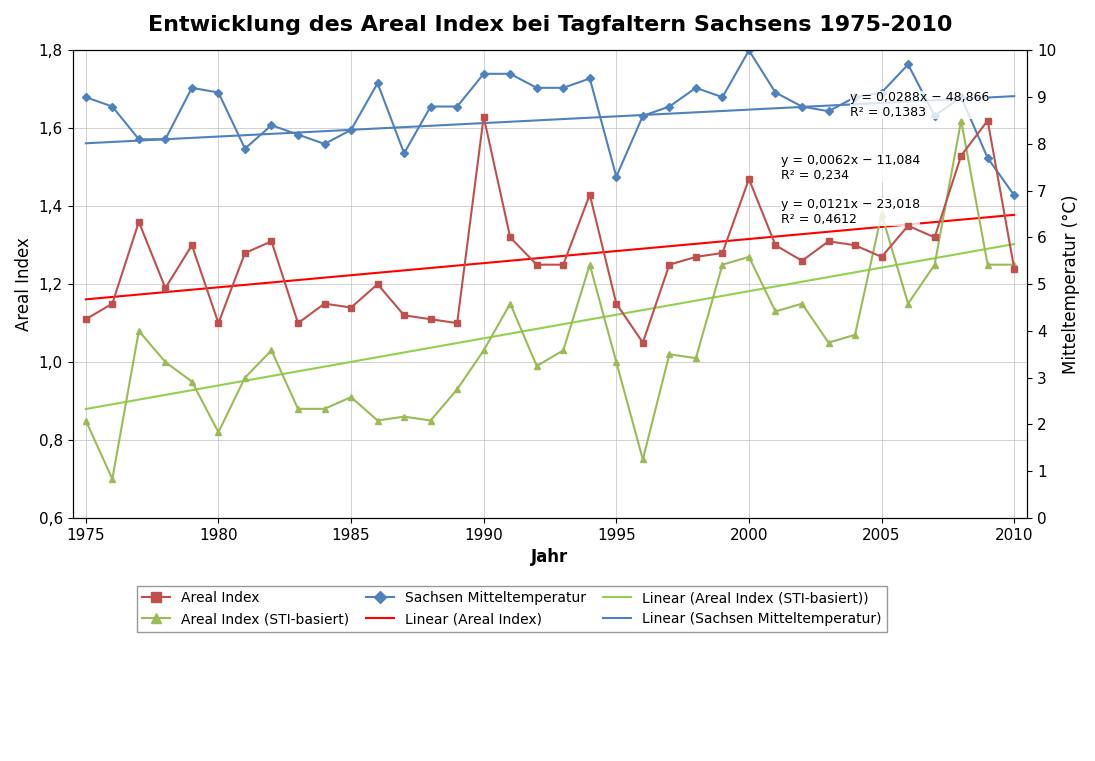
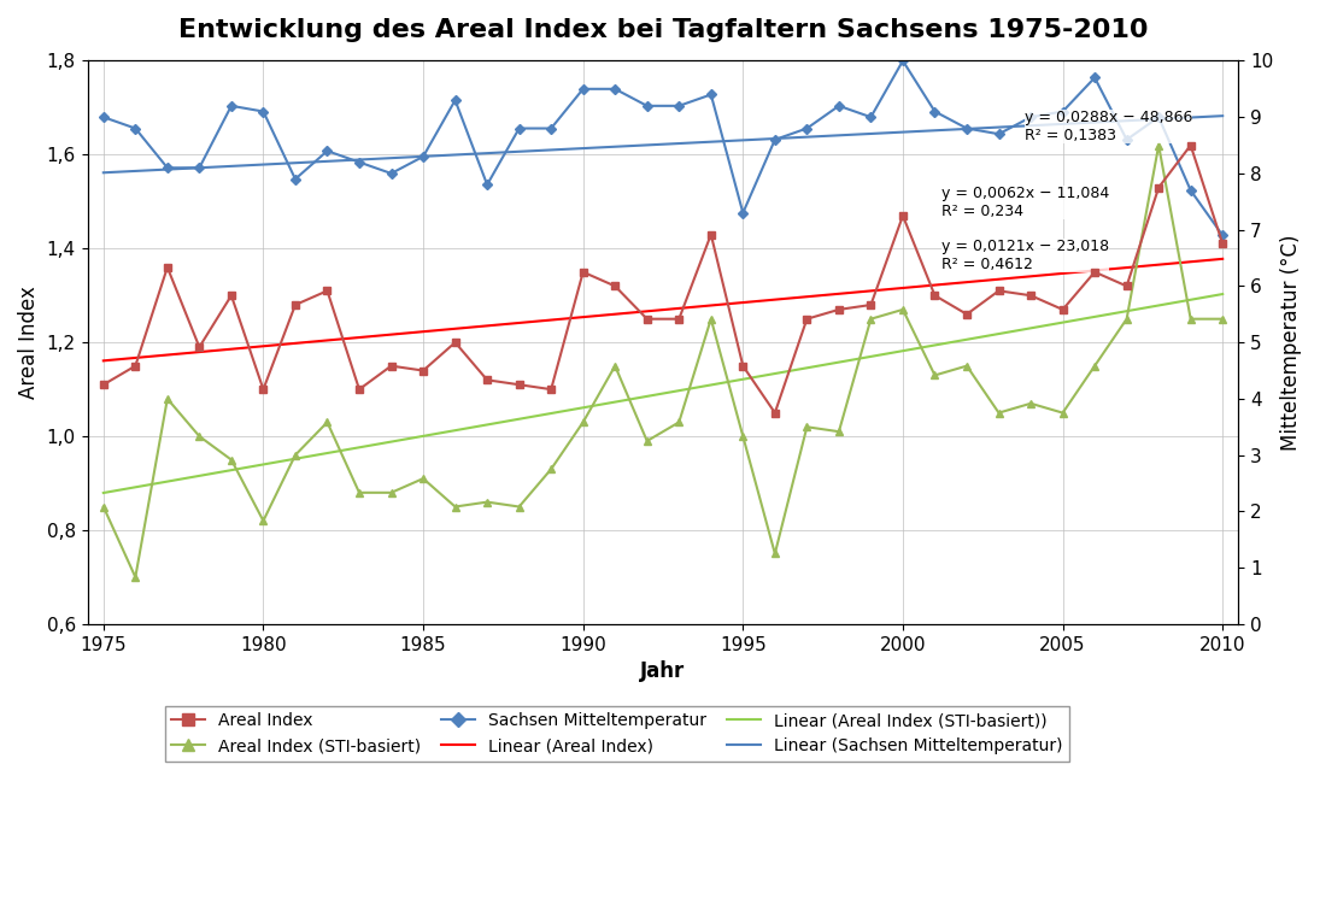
Areal Index/1990: 1,63 -> 1,35
Areal Index (STI-basiert)/2005: 1,38 -> 1,05
Areal Index/2010: 1,24 -> 1,41
